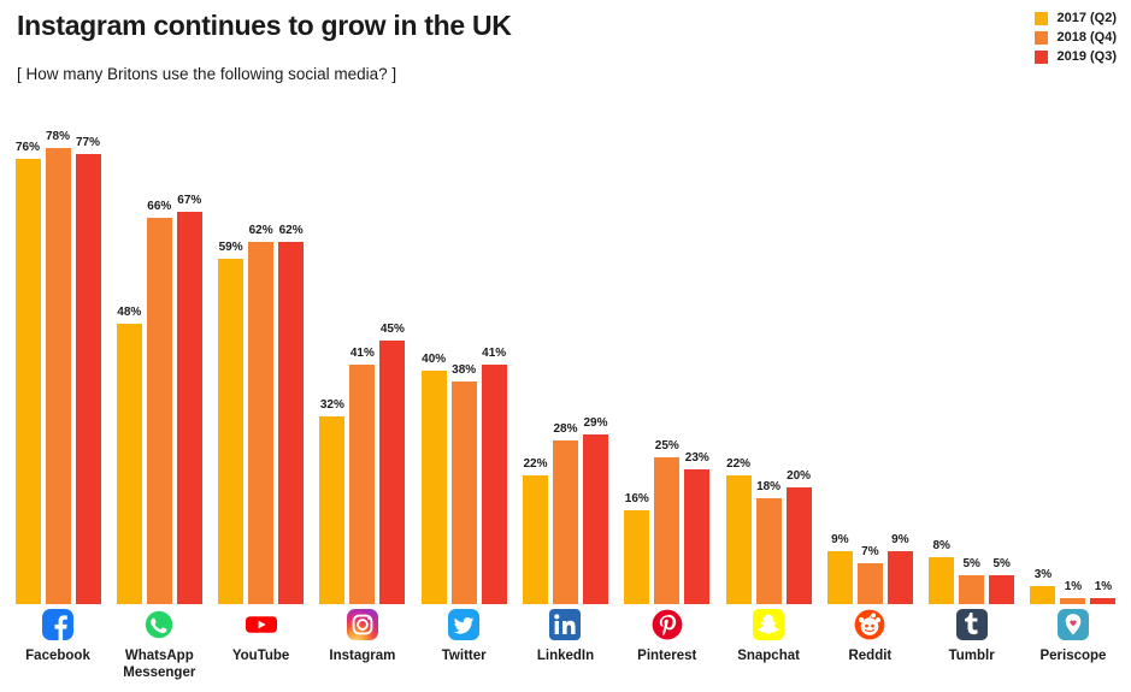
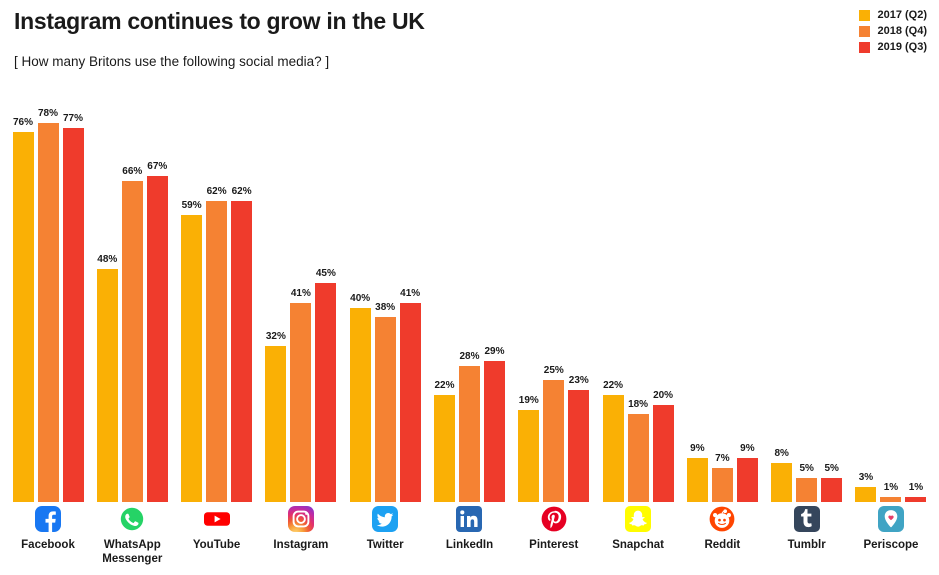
2017 (Q2)/Pinterest: 16% -> 19%
